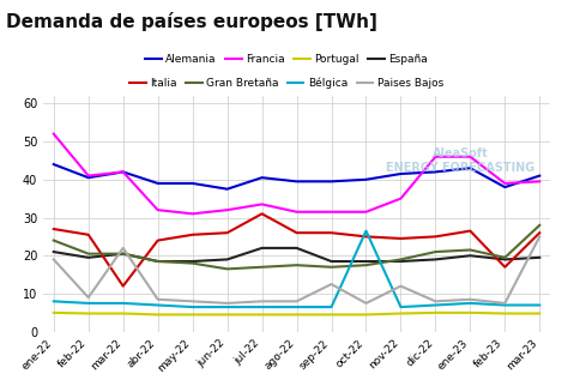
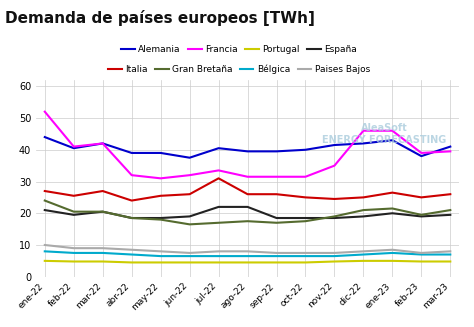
Paises Bajos/ene-22: 19.0 -> 10.0
Italia/mar-22: 12.0 -> 27.0
Paises Bajos/mar-22: 22.0 -> 9.0
Paises Bajos/sep-22: 12.5 -> 7.5
Bélgica/oct-22: 26.5 -> 6.5
Paises Bajos/nov-22: 12.0 -> 7.5
Italia/feb-23: 17.0 -> 25.0
Gran Bretaña/mar-23: 28.0 -> 21.0
Paises Bajos/mar-23: 25.0 -> 8.0
